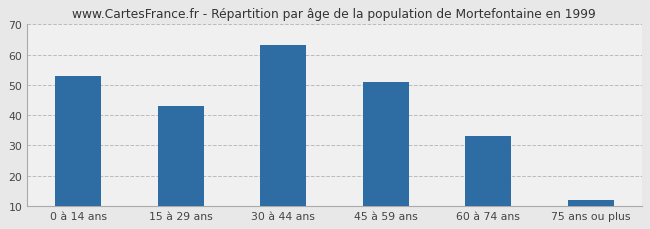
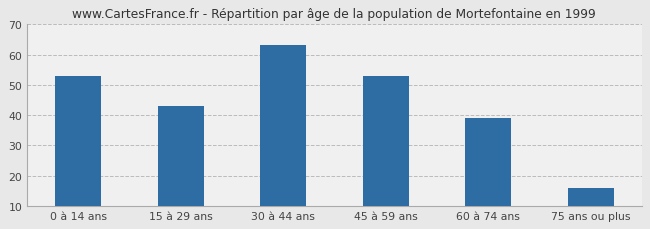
45 à 59 ans: 51 -> 53
60 à 74 ans: 33 -> 39
75 ans ou plus: 12 -> 16
